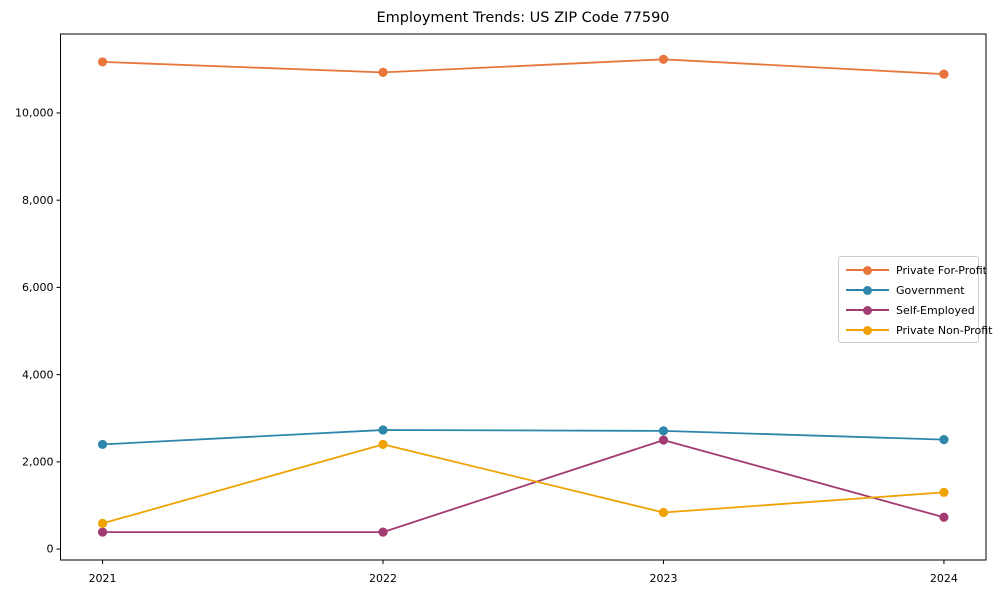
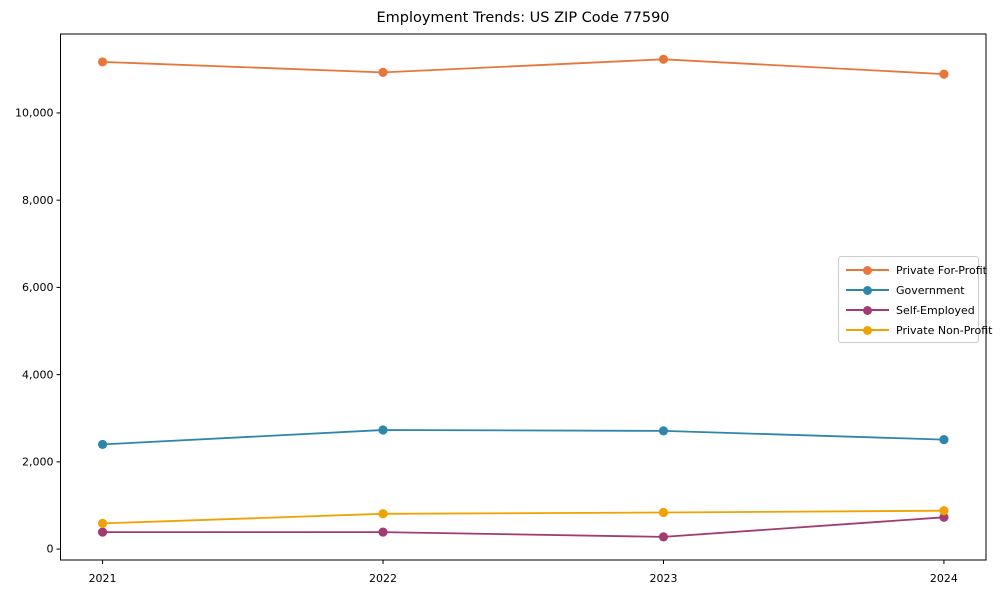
Private Non-Profit/2022: 2400 -> 800
Self-Employed/2023: 2500 -> 300
Private Non-Profit/2024: 1300 -> 900
